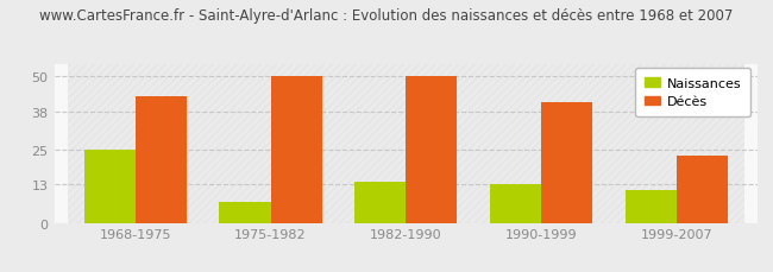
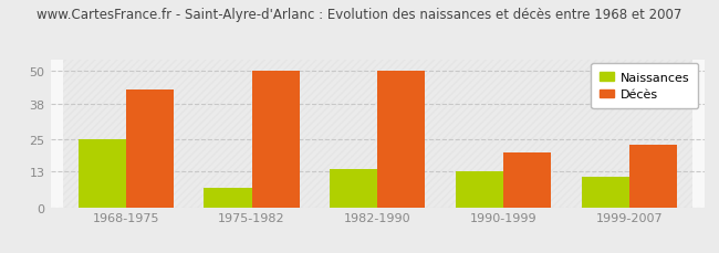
Décès/1990-1999: 41 -> 20
